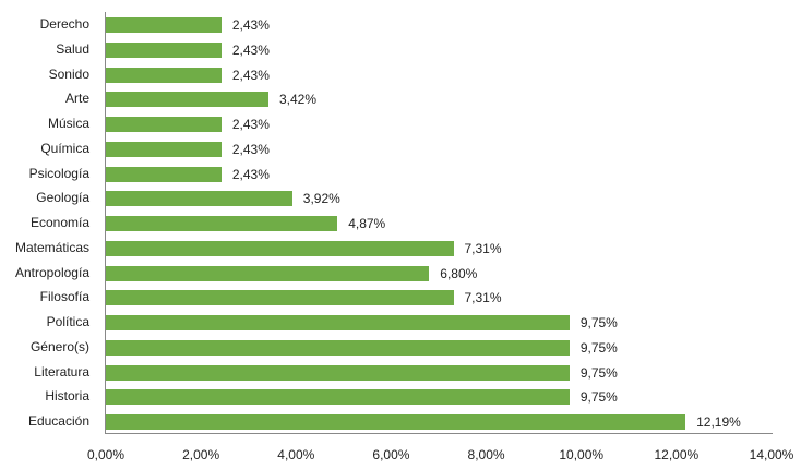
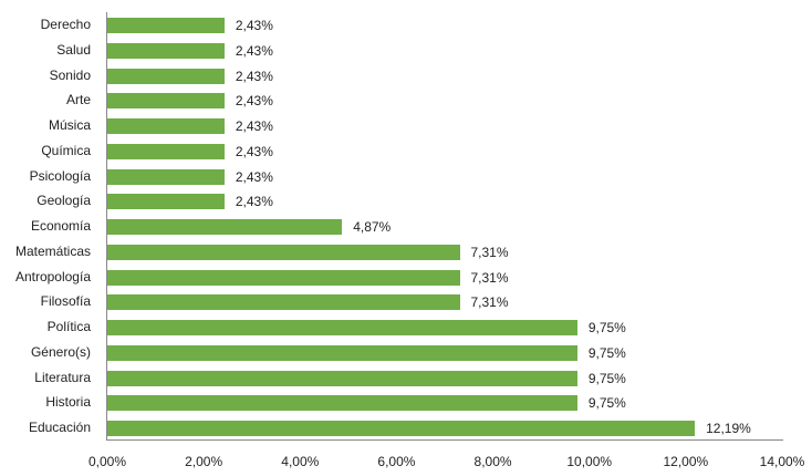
Arte: 3,42% -> 2,43%
Geología: 3,92% -> 2,43%
Antropología: 6,80% -> 7,31%
